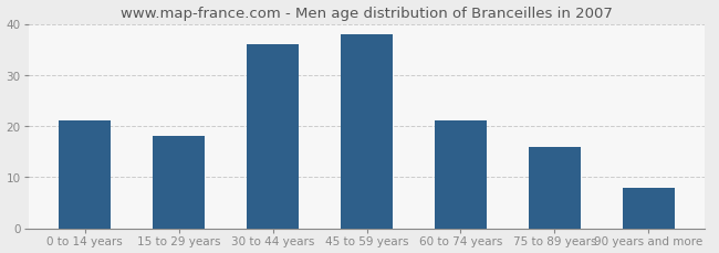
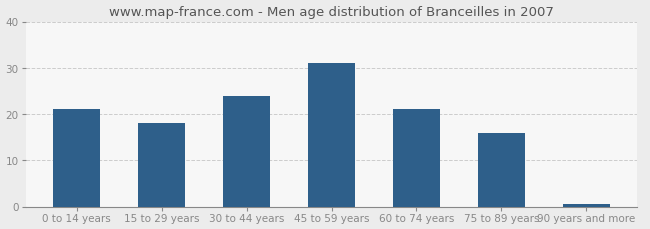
30 to 44 years: 36.0 -> 24.0
45 to 59 years: 38.0 -> 31.0
90 years and more: 8.0 -> 0.5
